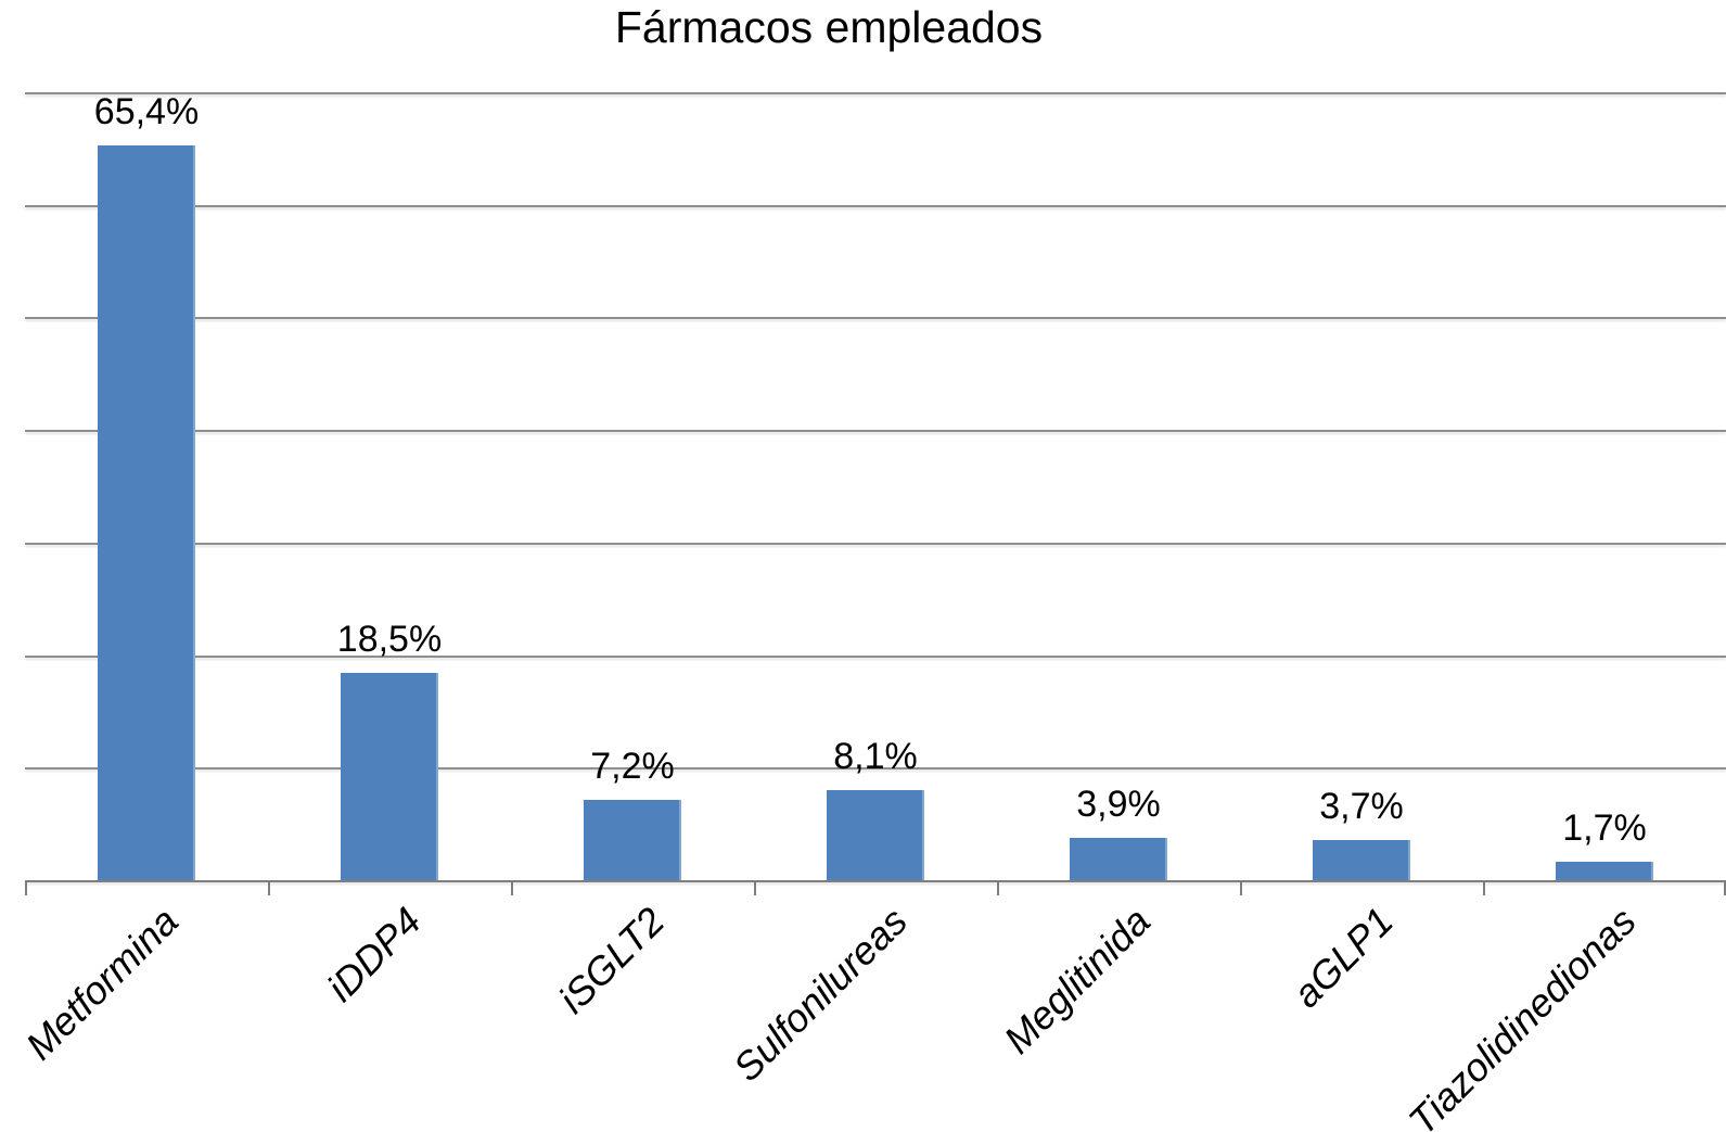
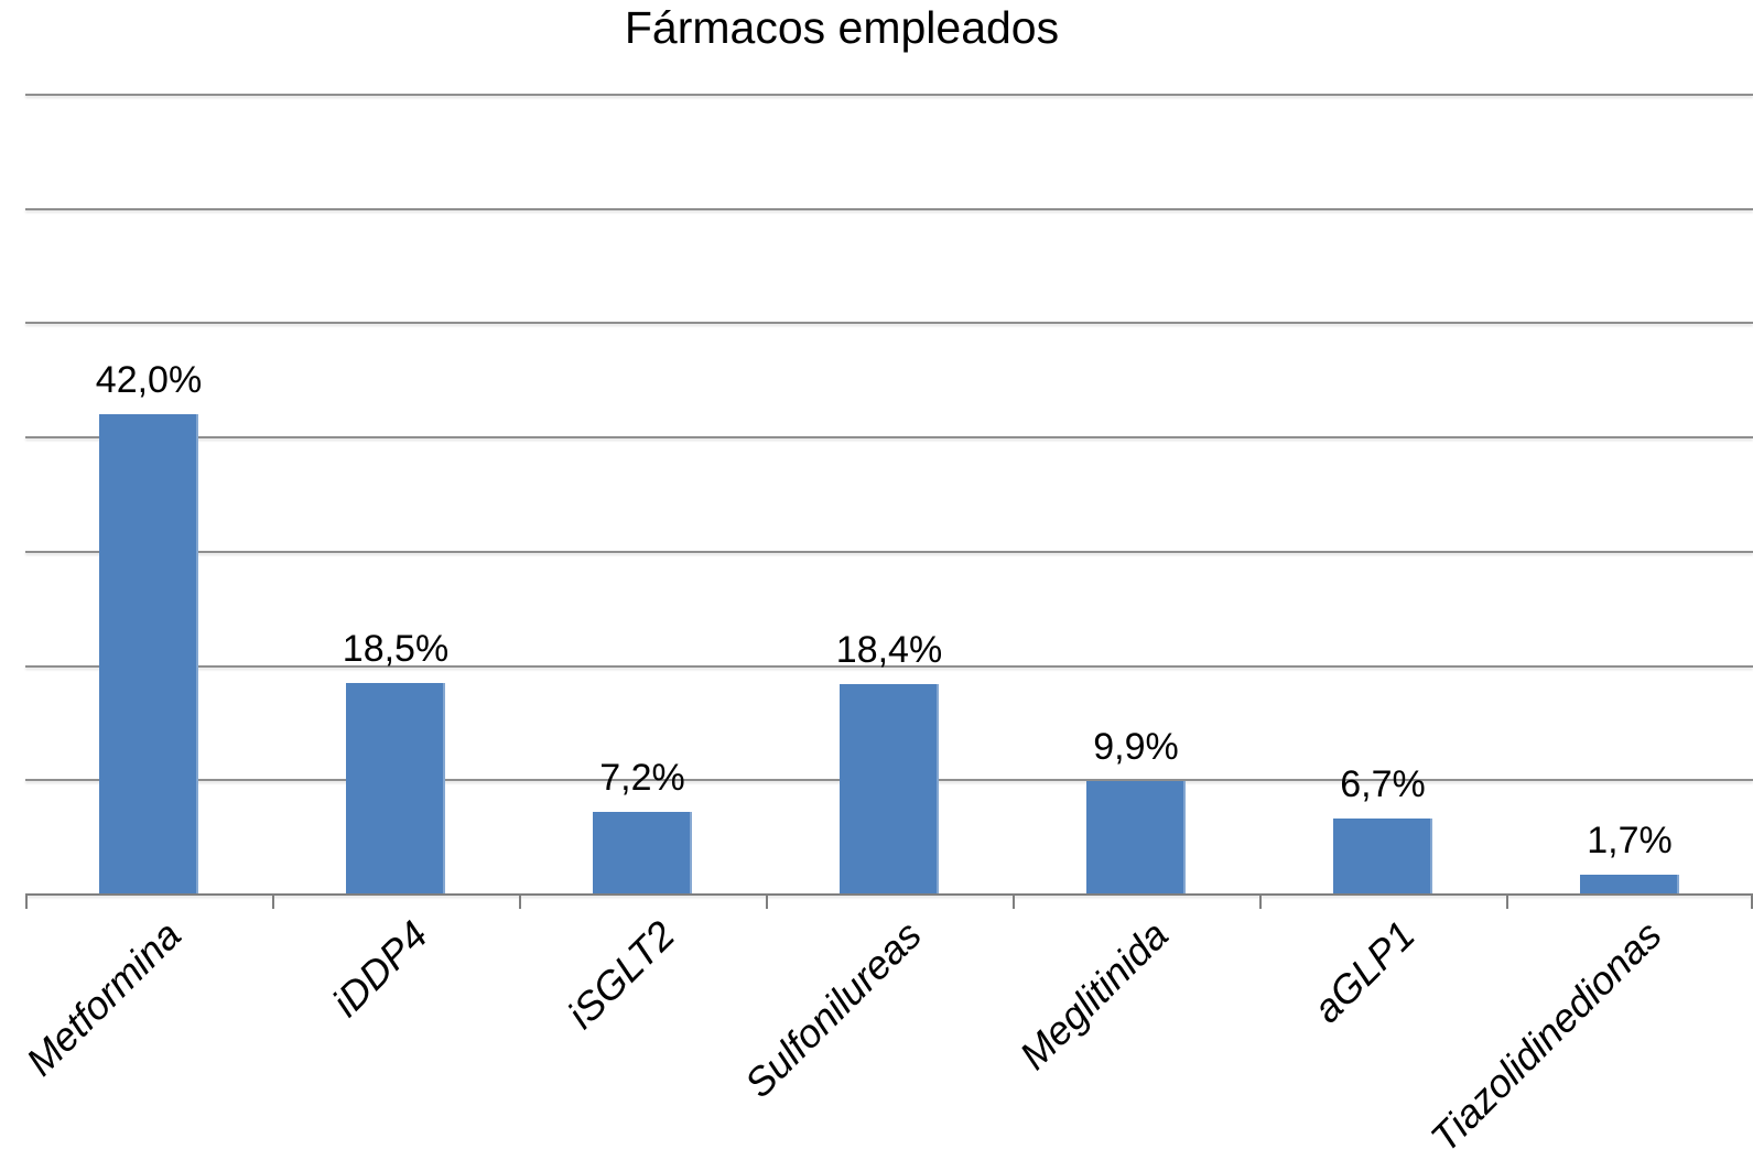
Metformina: 65,4% -> 42,0%
Sulfonilureas: 8,1% -> 18,4%
Meglitinida: 3,9% -> 9,9%
aGLP1: 3,7% -> 6,7%
